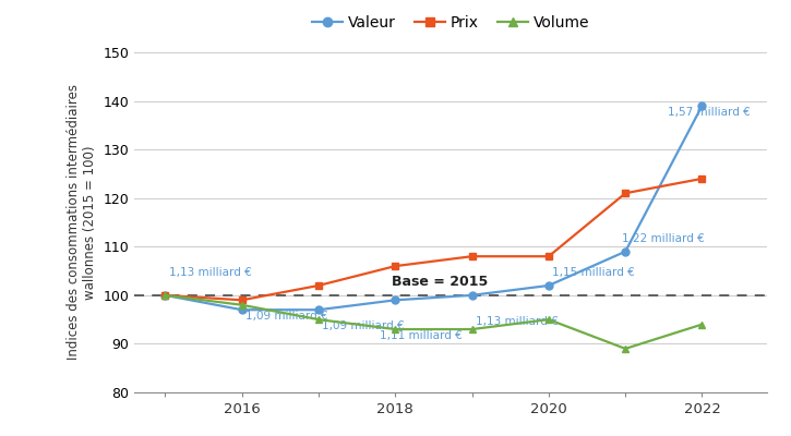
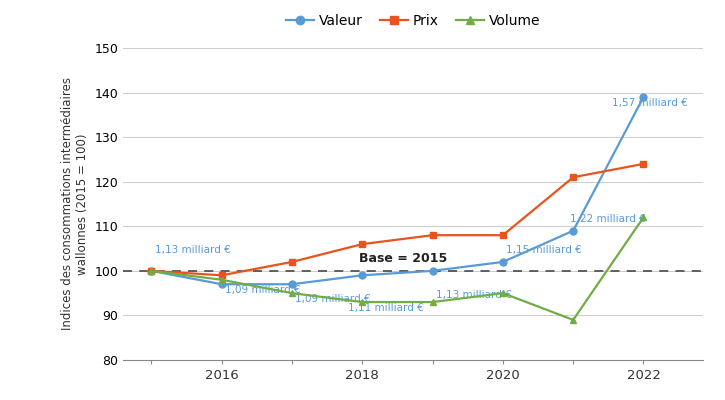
Volume/2022: 94 -> 112
